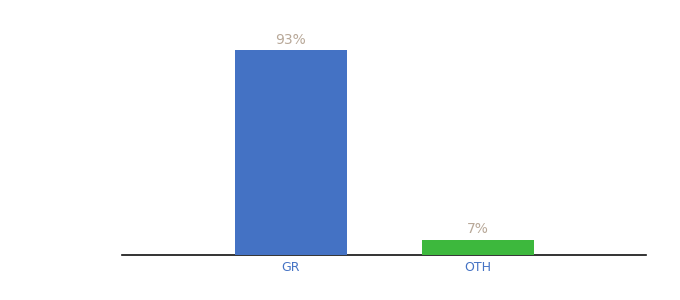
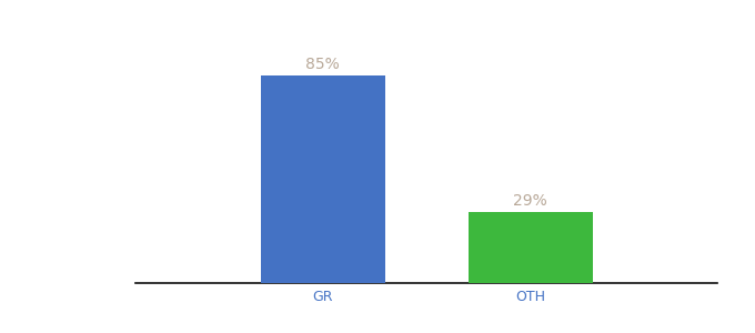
GR: 93% -> 85%
OTH: 7% -> 29%
